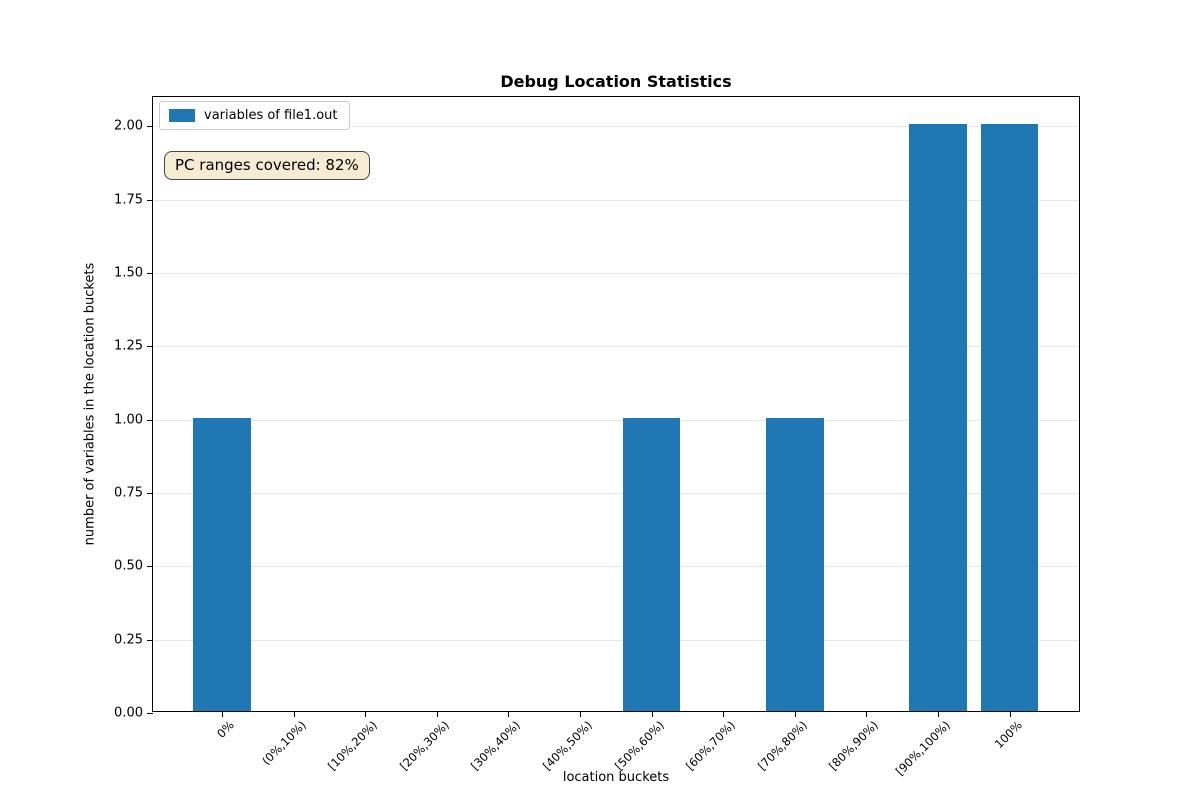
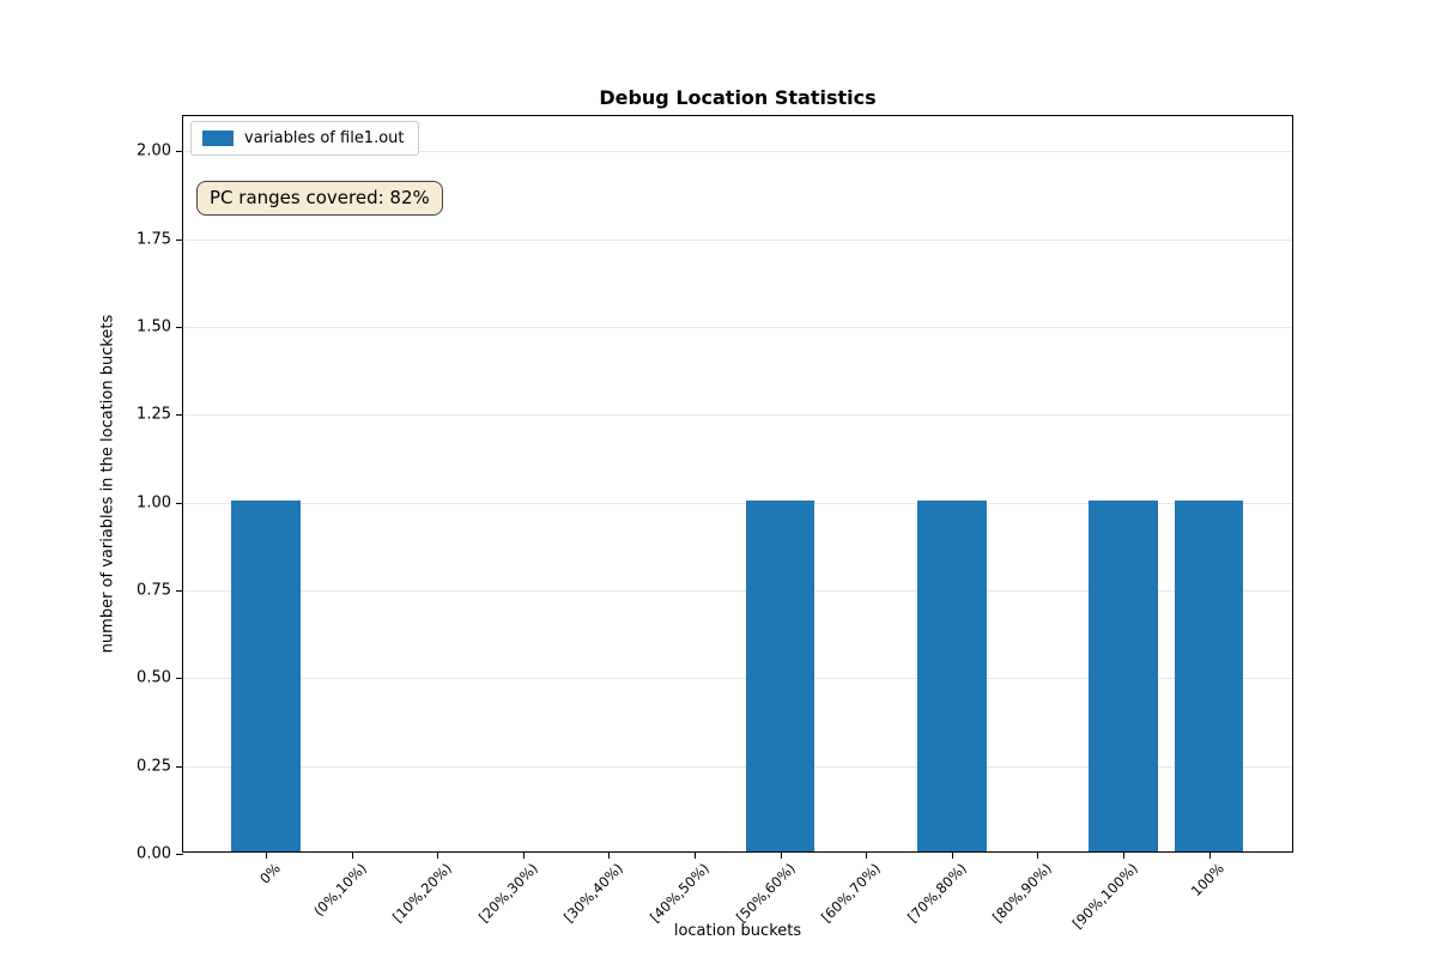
[90%,100%): 2 -> 1
100%: 2 -> 1
